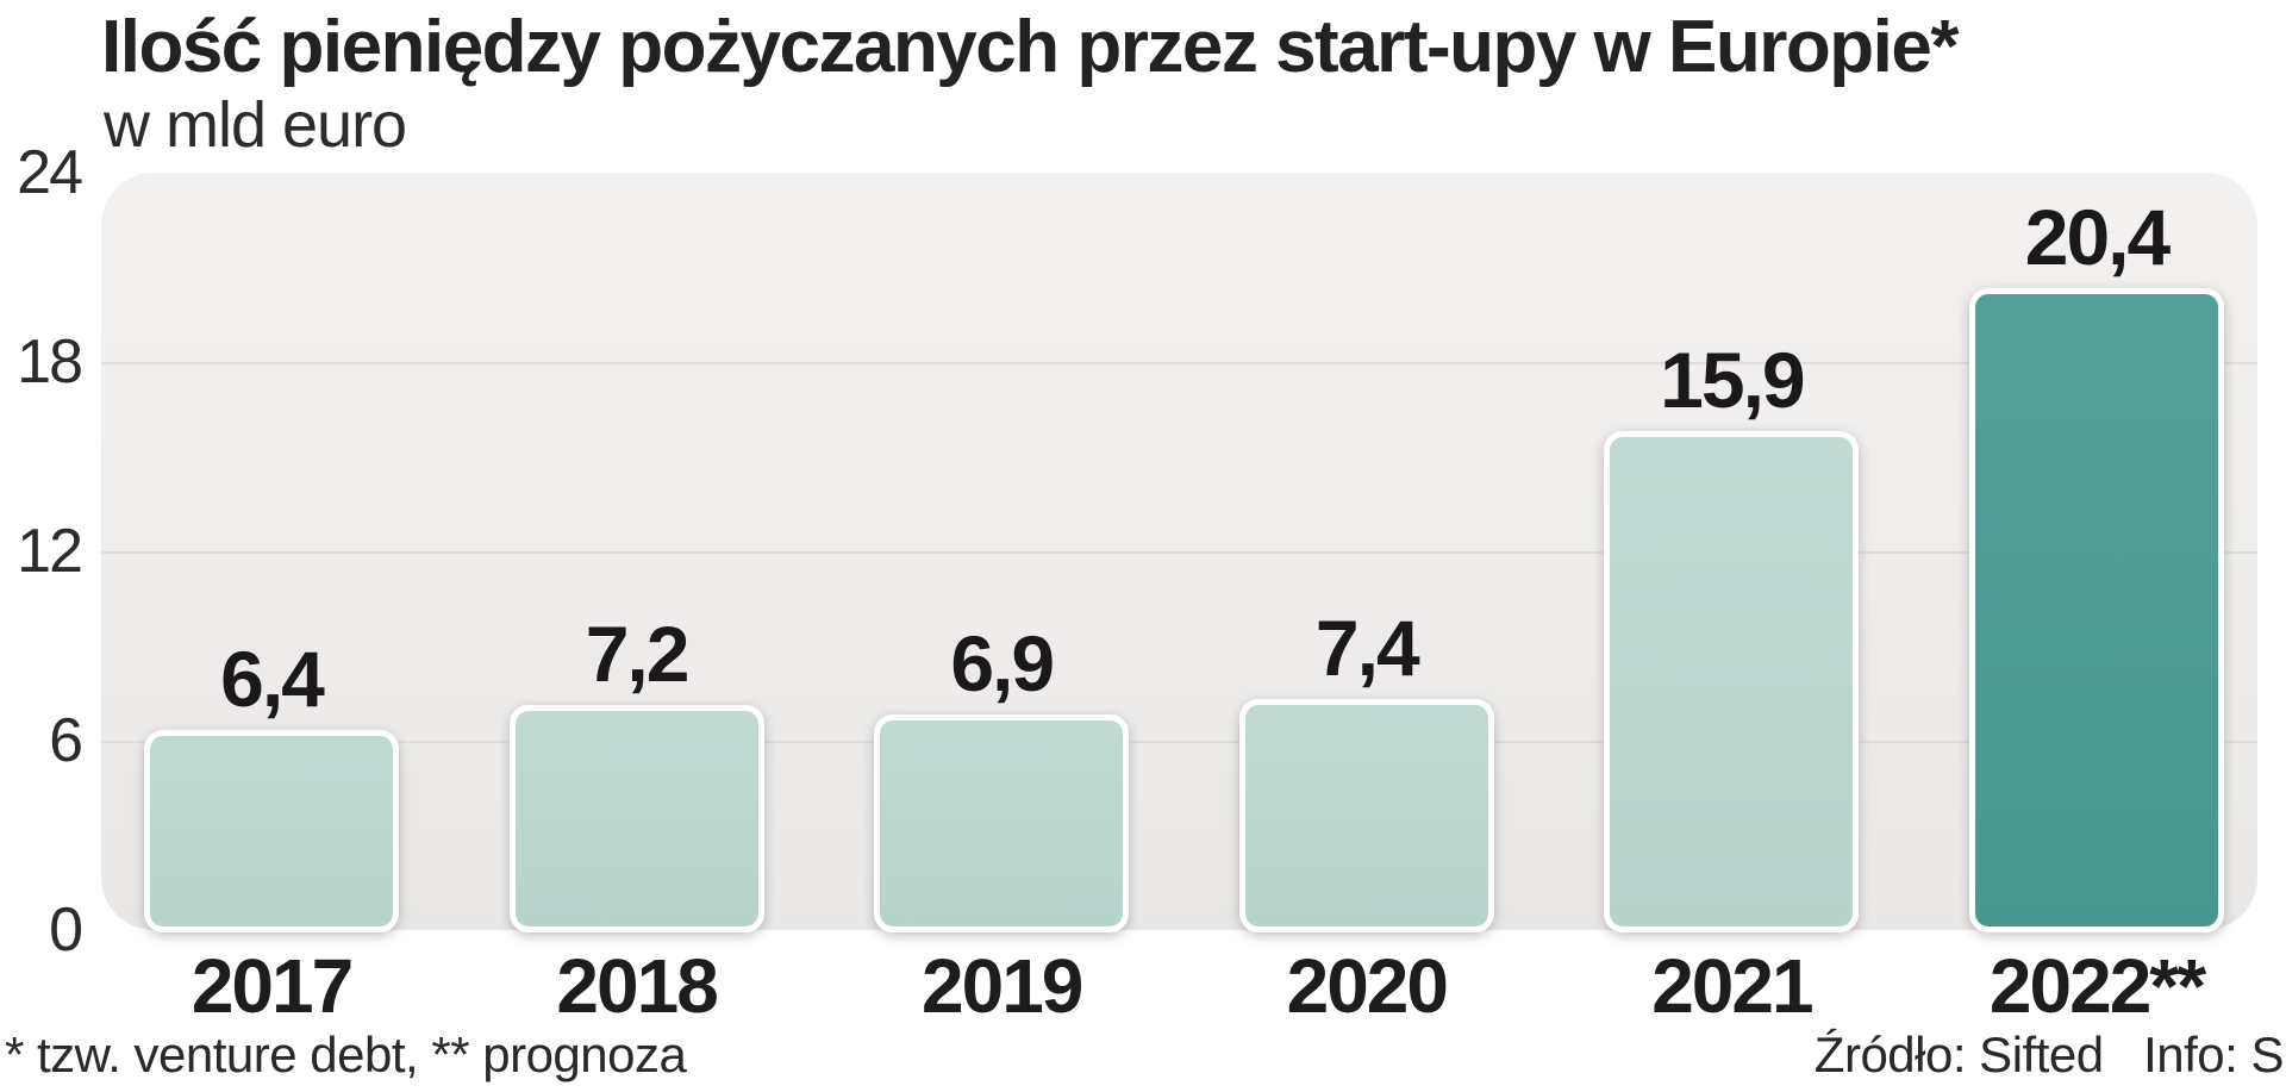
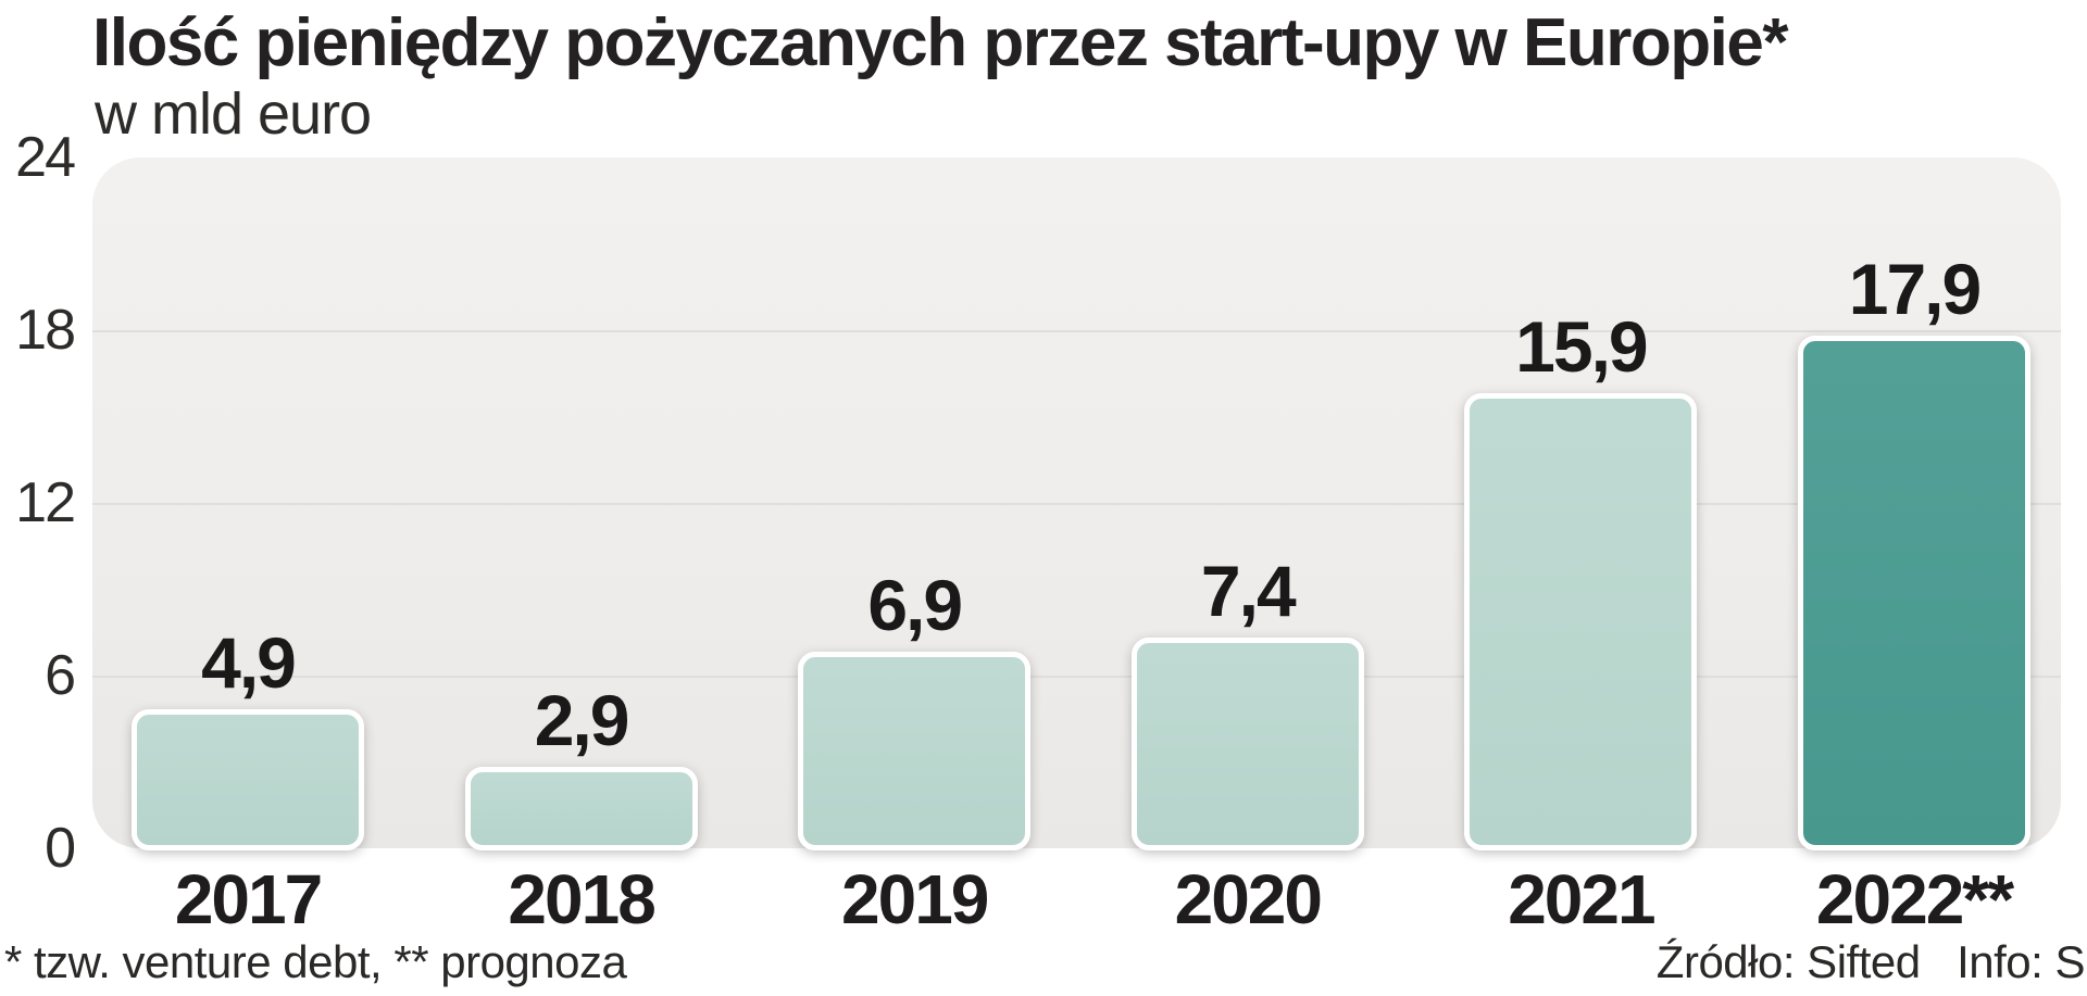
2017: 6,4 -> 4,9
2018: 7,2 -> 2,9
2022**: 20,4 -> 17,9
